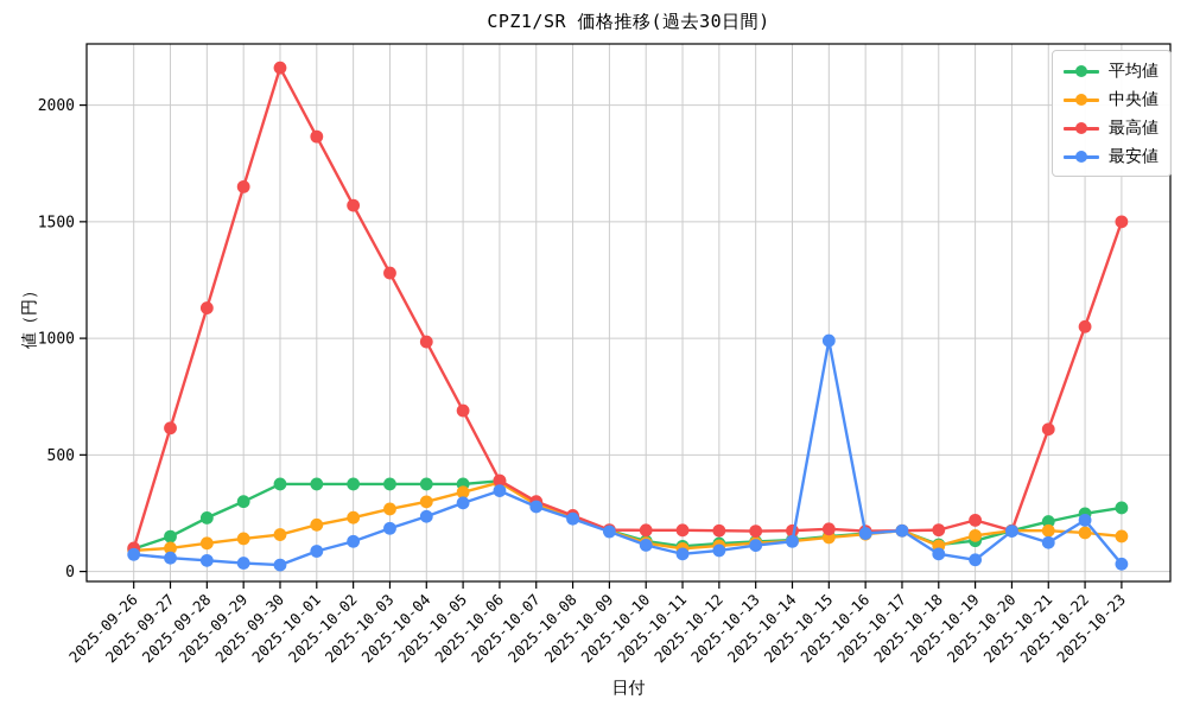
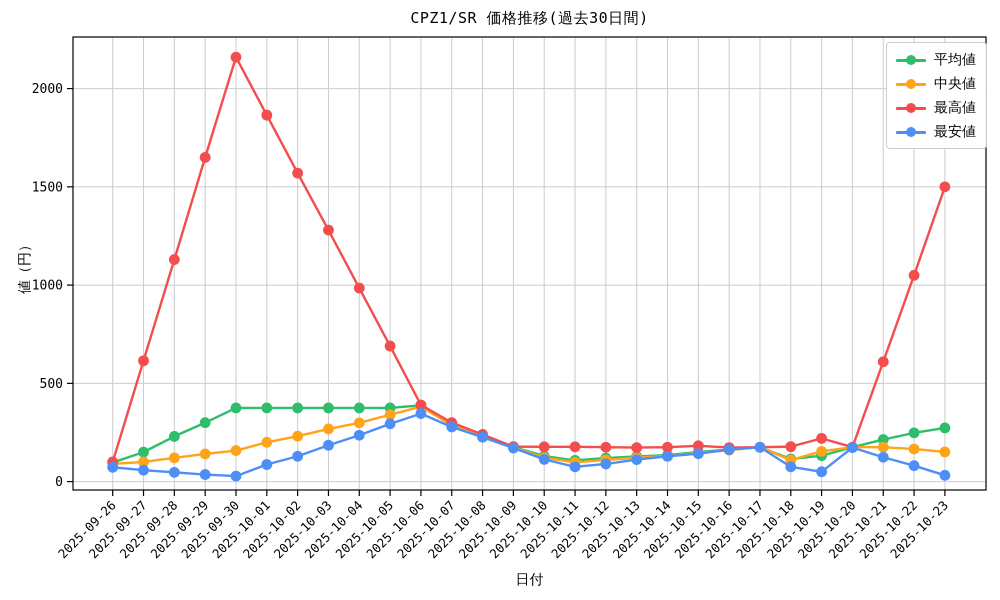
最安値/2025-10-15: 990 -> 140
最安値/2025-10-22: 220 -> 80
